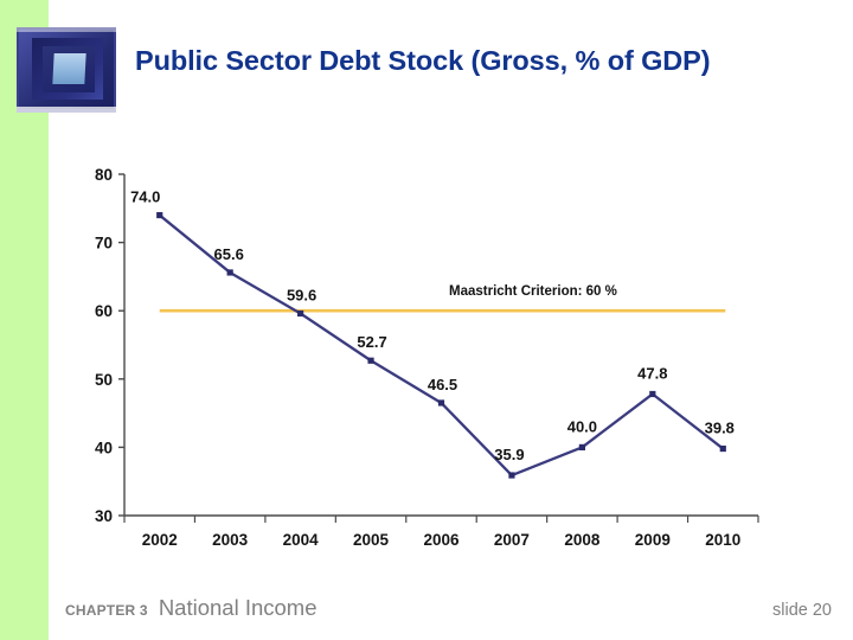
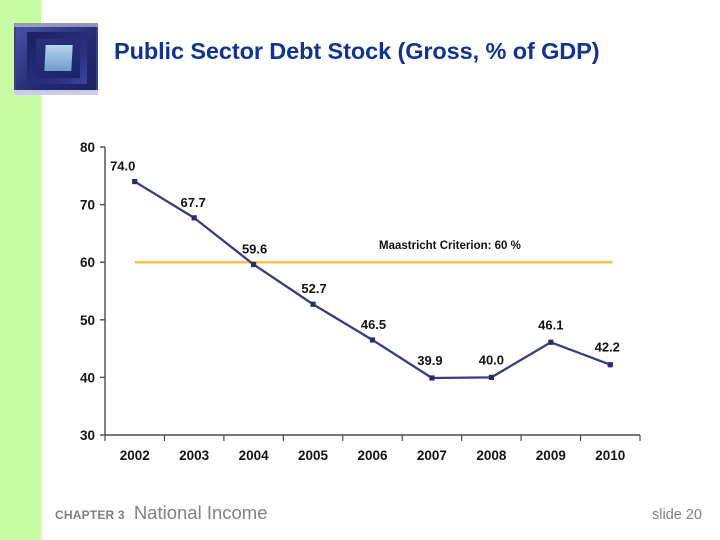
2003: 65.6 -> 67.7
2007: 35.9 -> 39.9
2009: 47.8 -> 46.1
2010: 39.8 -> 42.2
